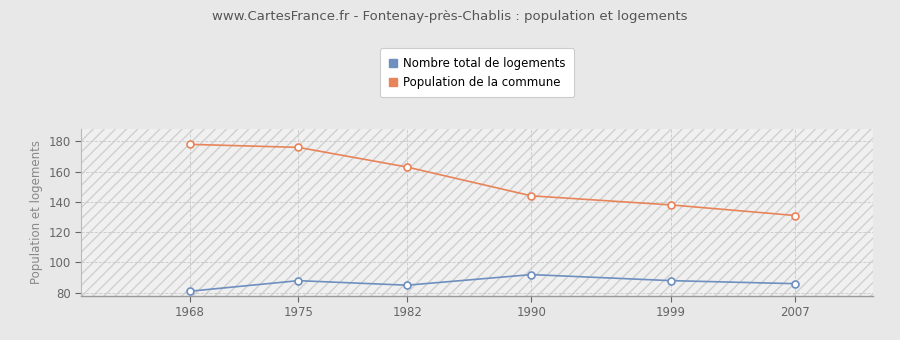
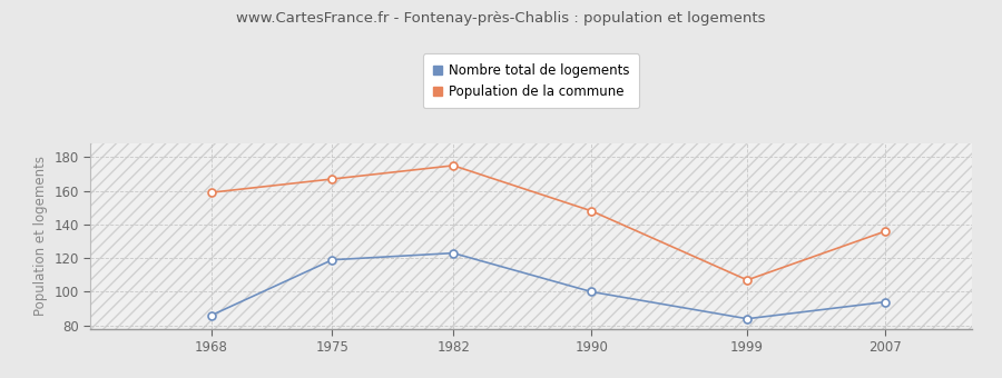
Nombre total de logements/1968: 81 -> 86
Population de la commune/1968: 178 -> 159
Nombre total de logements/1975: 88 -> 119
Population de la commune/1975: 176 -> 167
Nombre total de logements/1982: 85 -> 123
Population de la commune/1982: 163 -> 175
Nombre total de logements/1990: 92 -> 100
Population de la commune/1990: 144 -> 148
Nombre total de logements/1999: 88 -> 84
Population de la commune/1999: 138 -> 107
Nombre total de logements/2007: 86 -> 94
Population de la commune/2007: 131 -> 136
